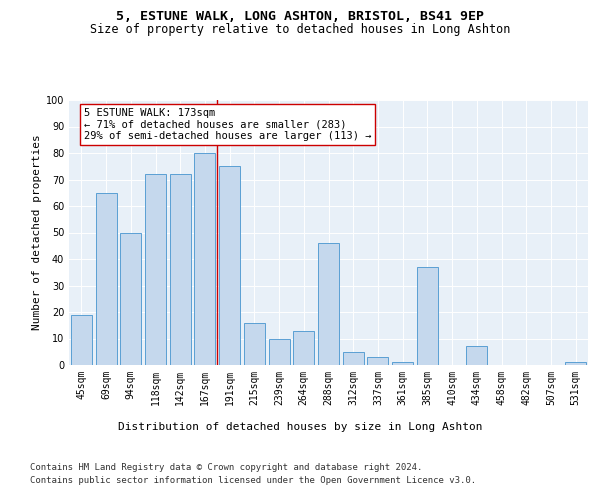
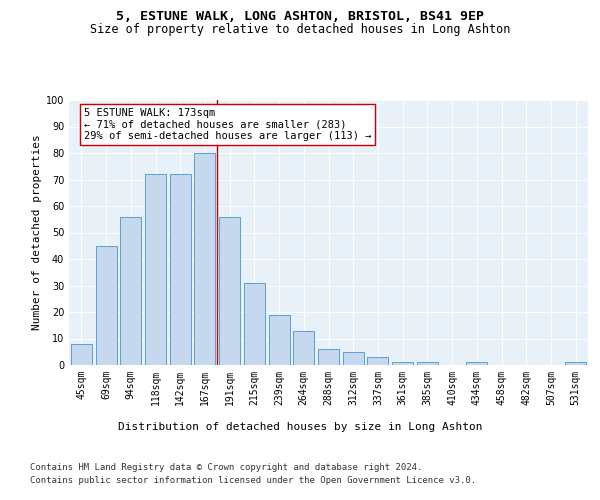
45sqm: 19 -> 8
69sqm: 65 -> 45
94sqm: 50 -> 56
191sqm: 75 -> 56
215sqm: 16 -> 31
239sqm: 10 -> 19
288sqm: 46 -> 6
385sqm: 37 -> 1
434sqm: 7 -> 1
